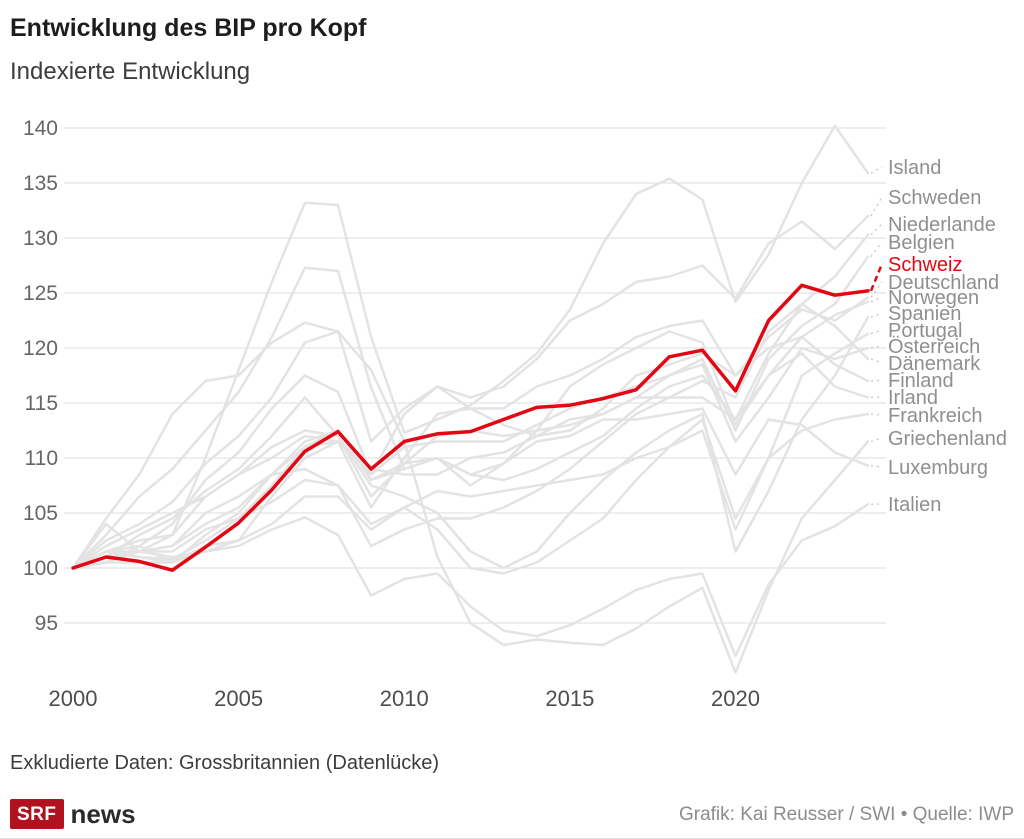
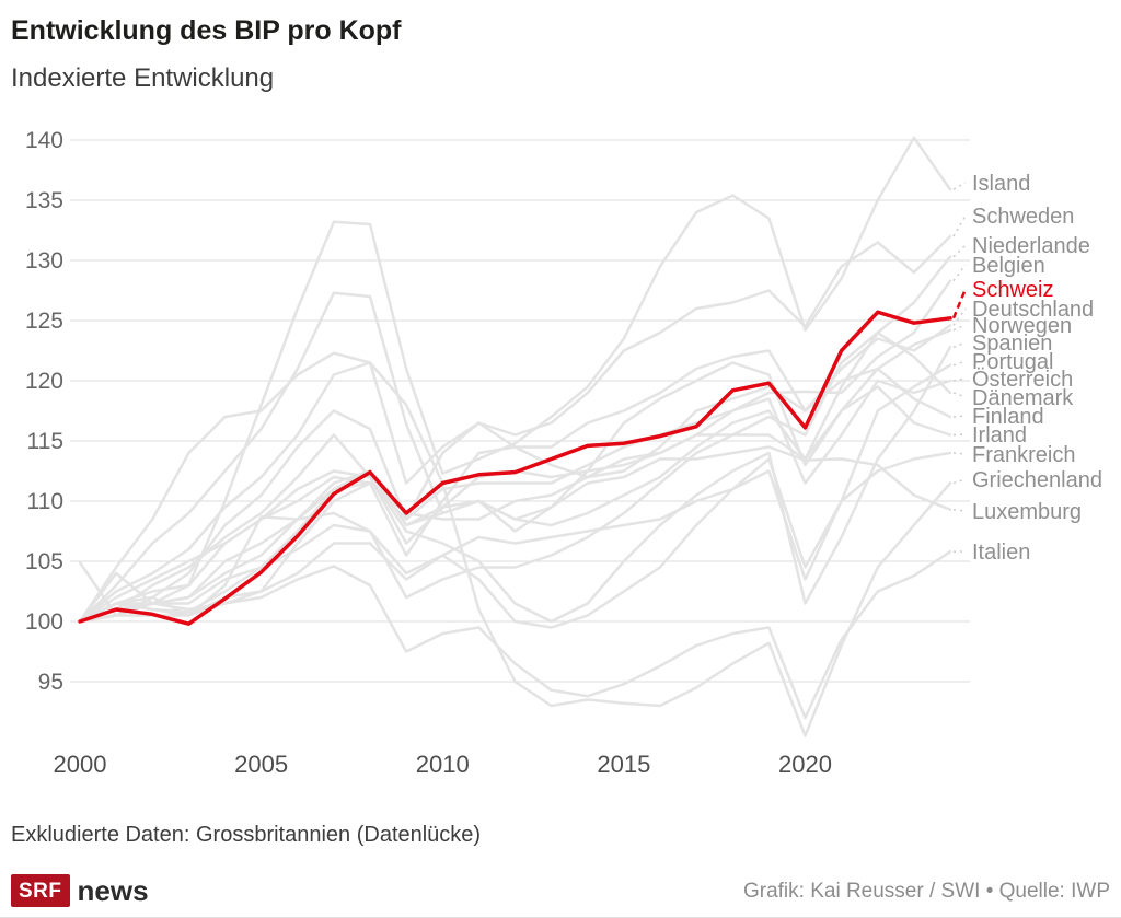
Dänemark/2000: 100.0 -> 104.9
Dänemark/2005: 105.0 -> 108.7
Belgien/2020: 112.5 -> 119.1
Luxemburg/2020: 108.5 -> 113.4
